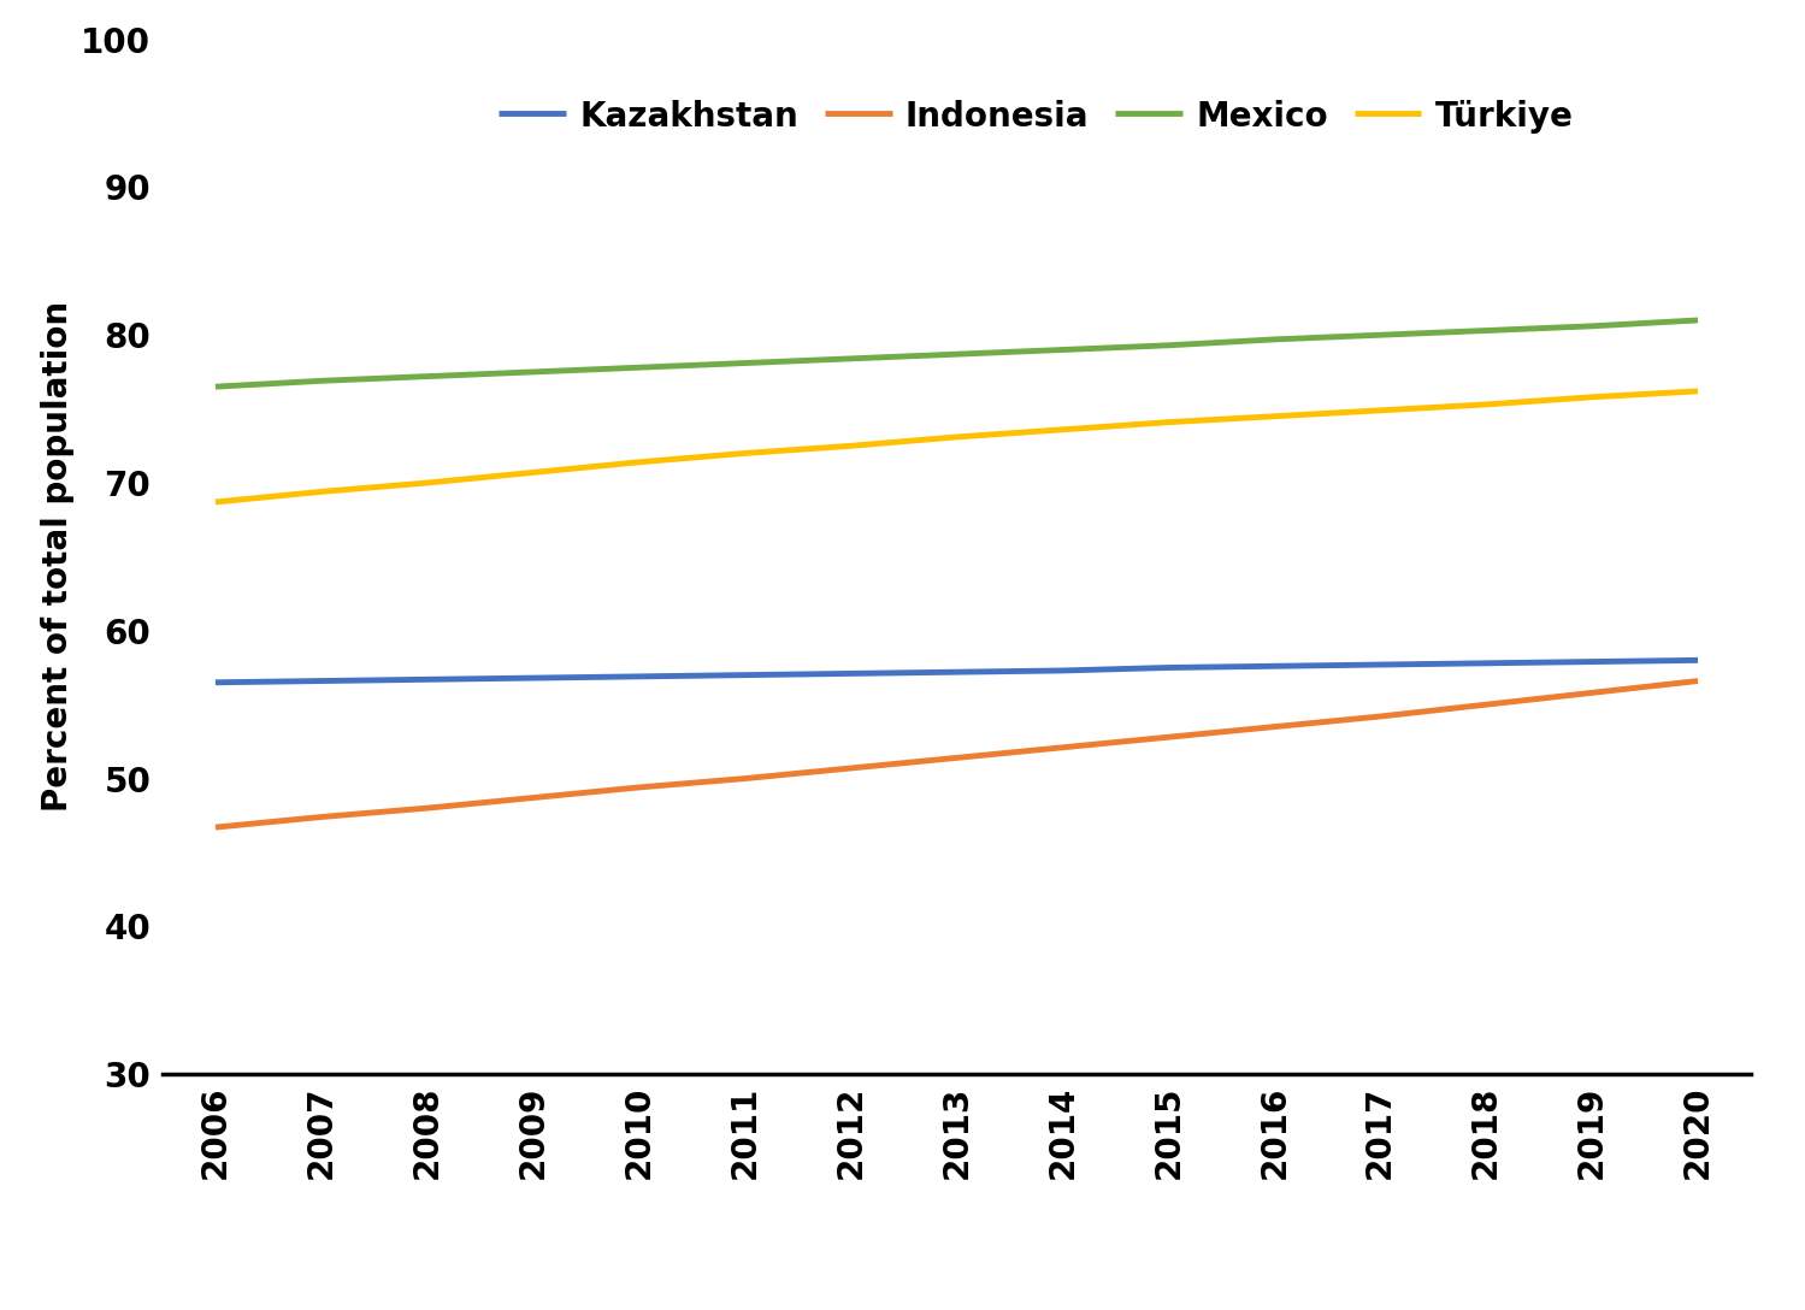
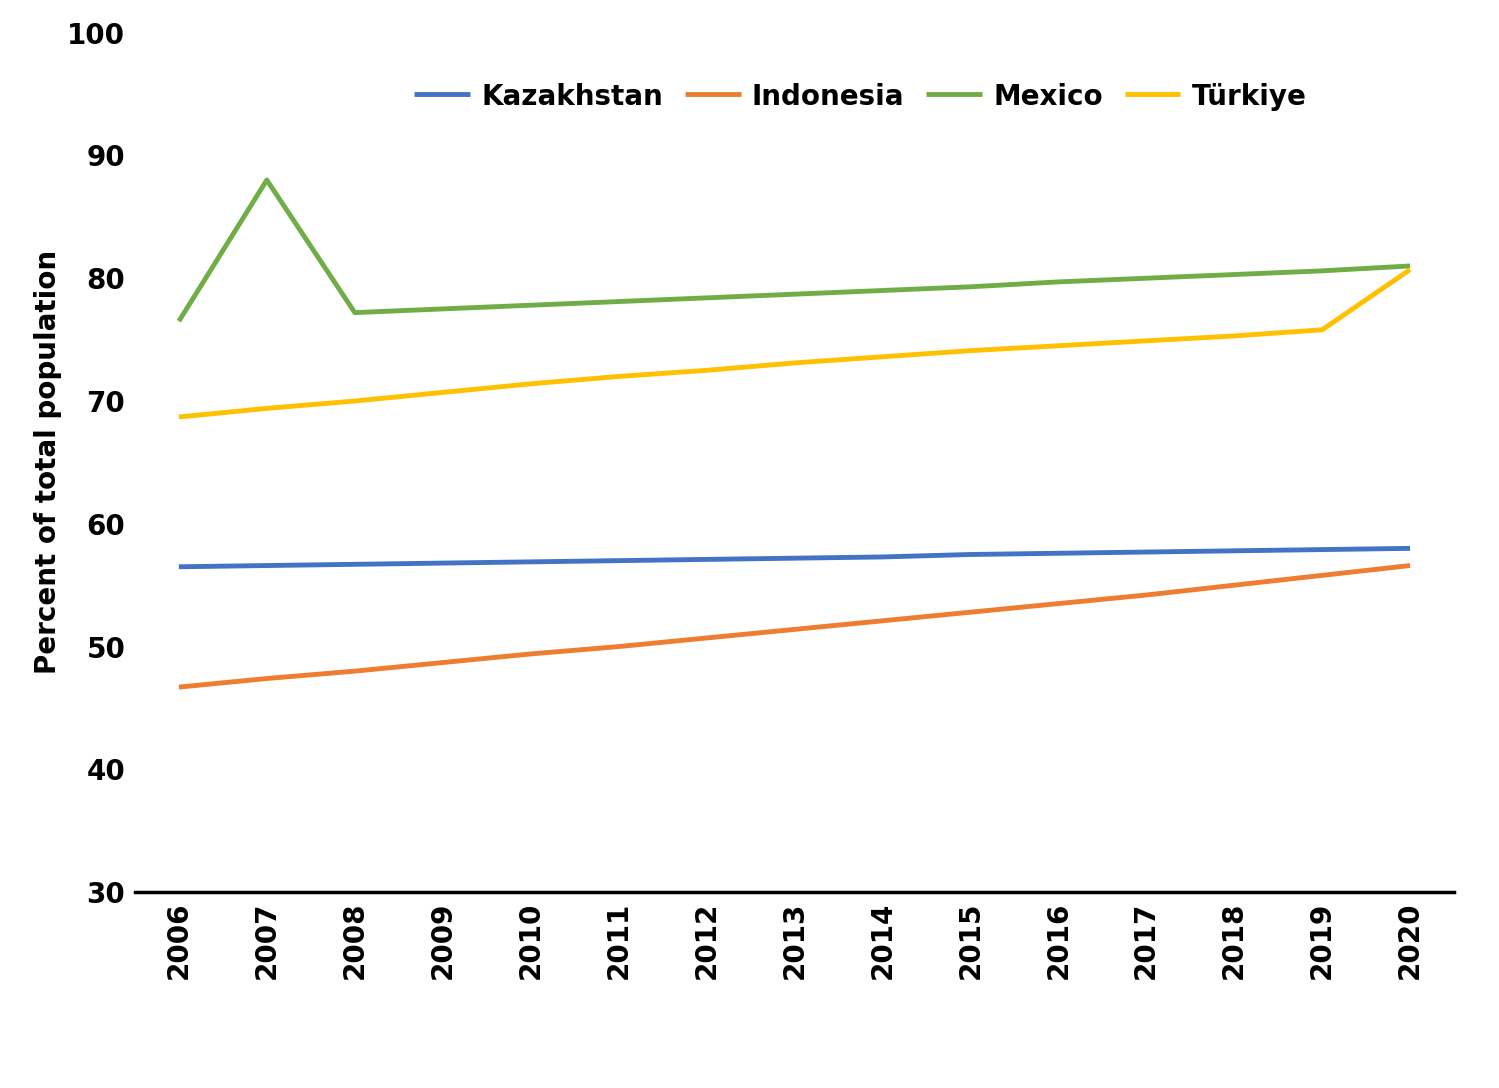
Mexico/2007: 76.9 -> 88.0
Türkiye/2020: 76.2 -> 80.7
